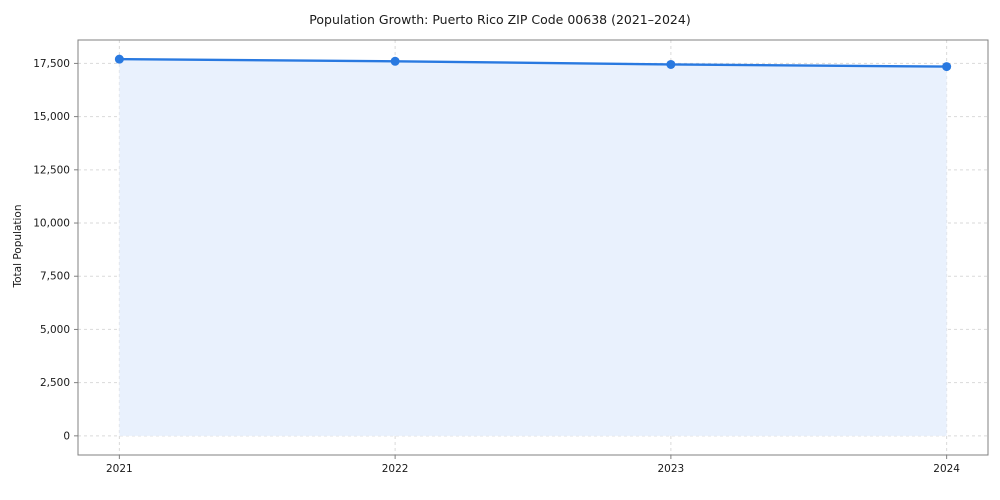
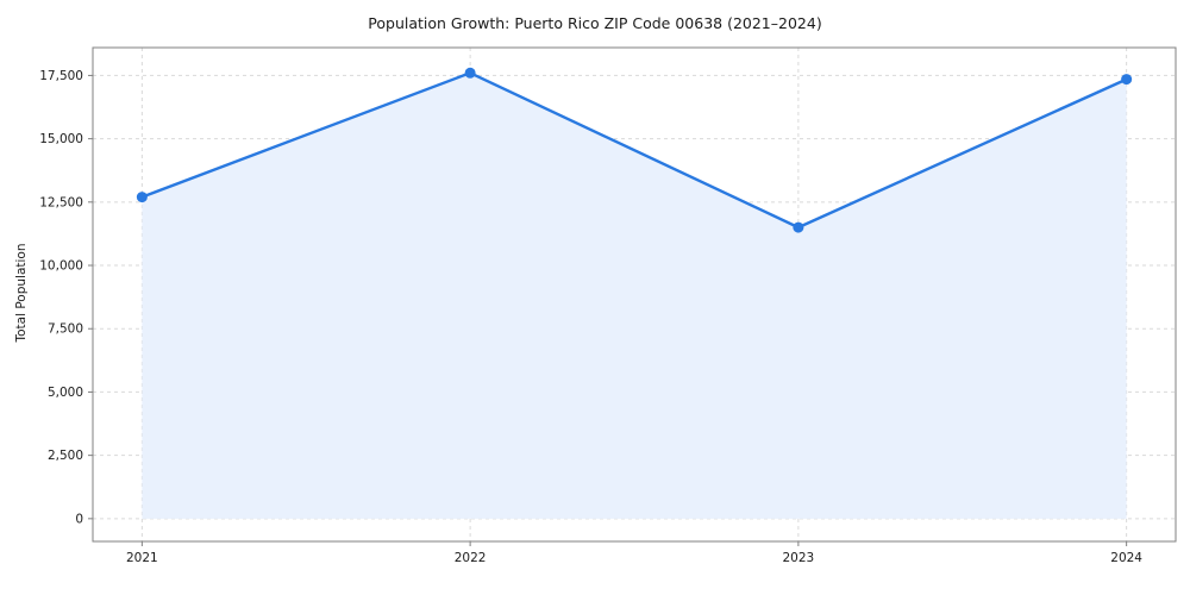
2021: 17700 -> 12700
2023: 17400 -> 11500
